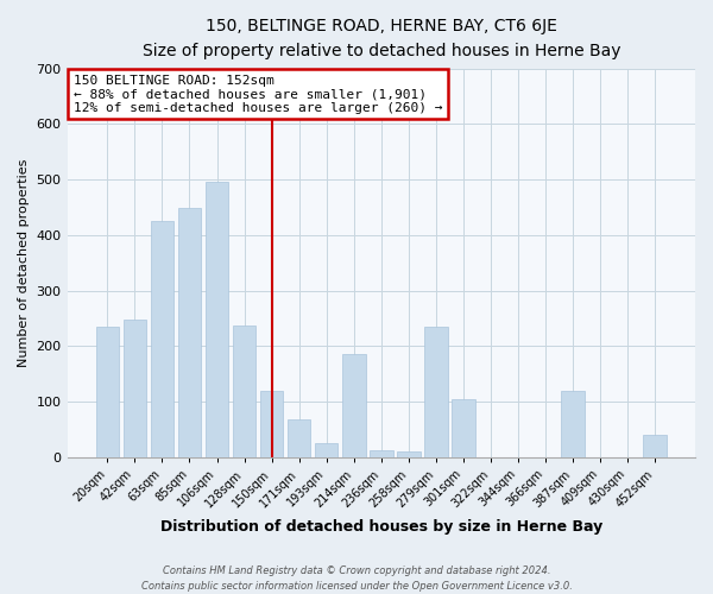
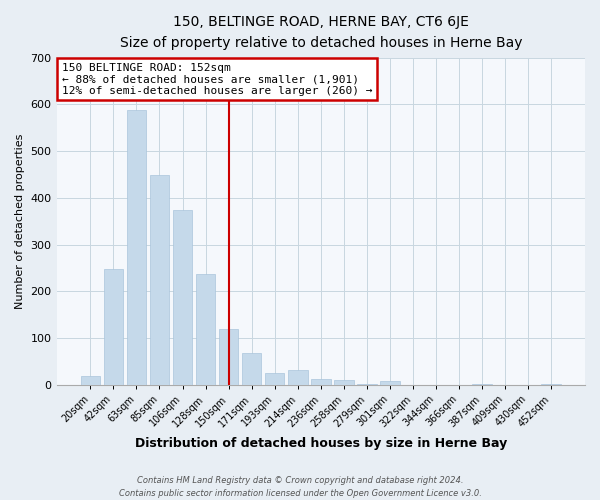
20sqm: 235 -> 18
63sqm: 425 -> 588
106sqm: 495 -> 375
214sqm: 185 -> 31
279sqm: 235 -> 1
301sqm: 105 -> 9
387sqm: 120 -> 2
452sqm: 40 -> 1
